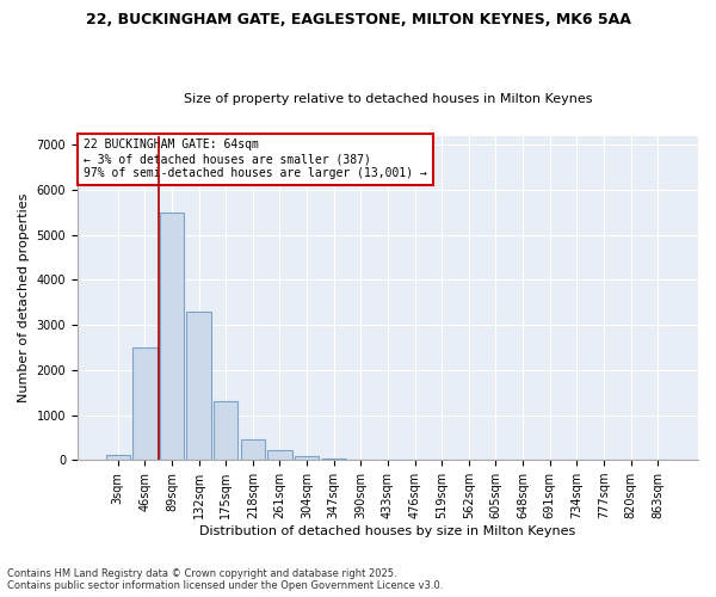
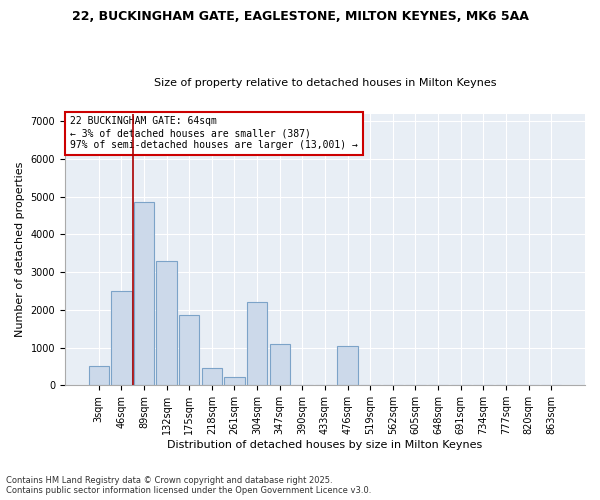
3sqm: 100 -> 500
89sqm: 5500 -> 4850
175sqm: 1300 -> 1850
304sqm: 80 -> 2200
347sqm: 30 -> 1100
476sqm: 0 -> 1050
